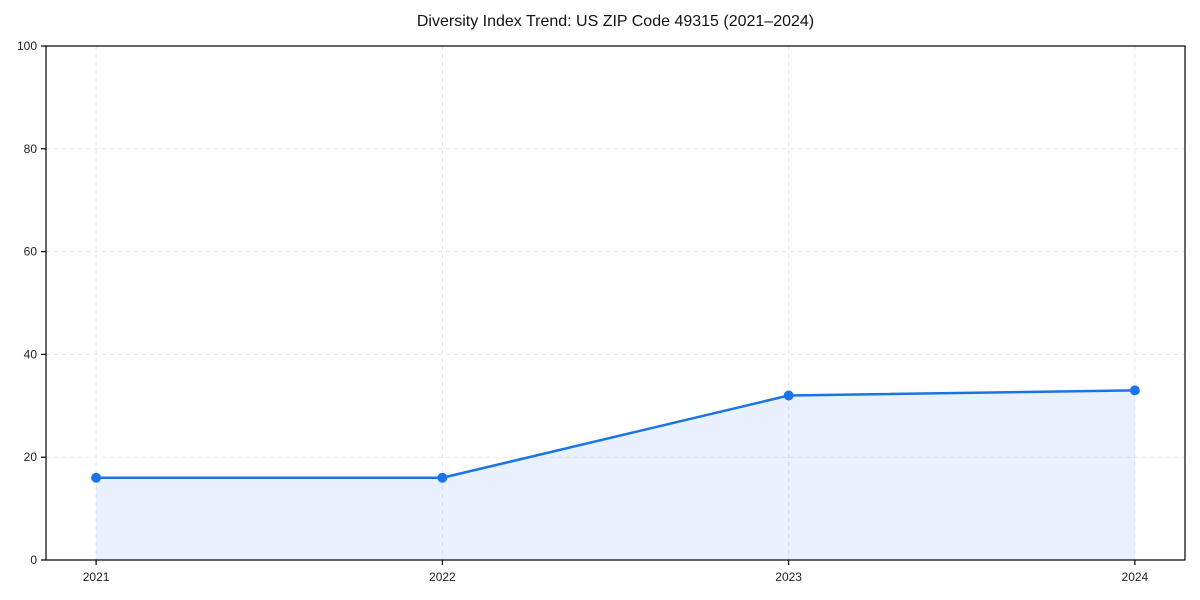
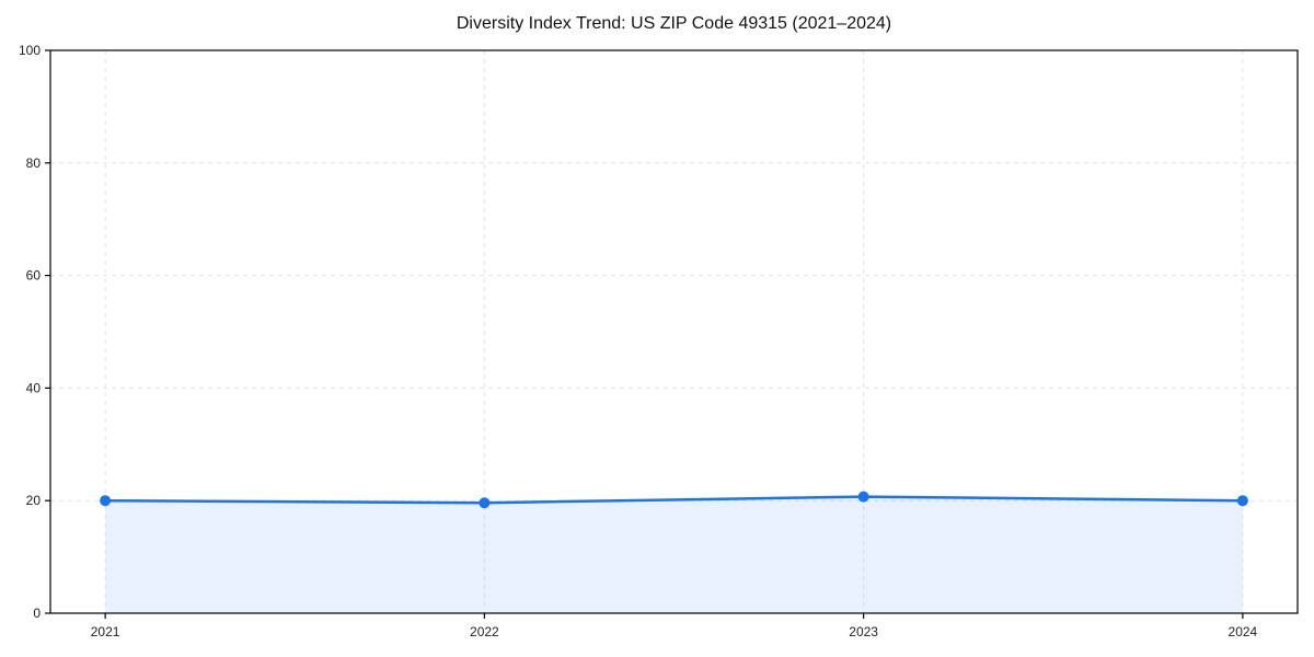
2021: 16 -> 20
2022: 16 -> 20
2023: 32 -> 21
2024: 33 -> 20
